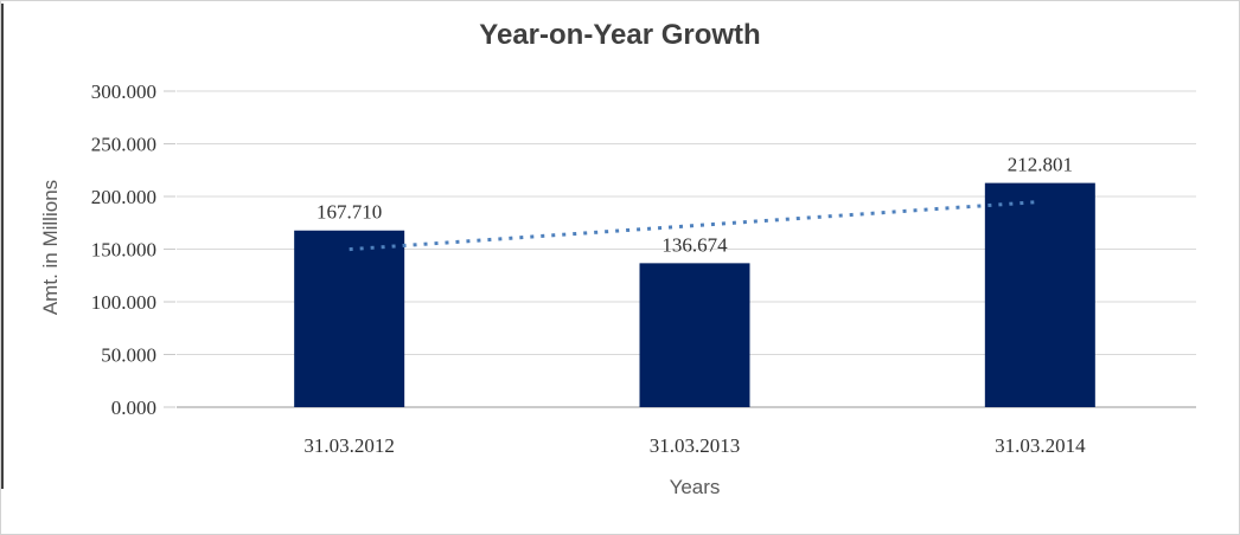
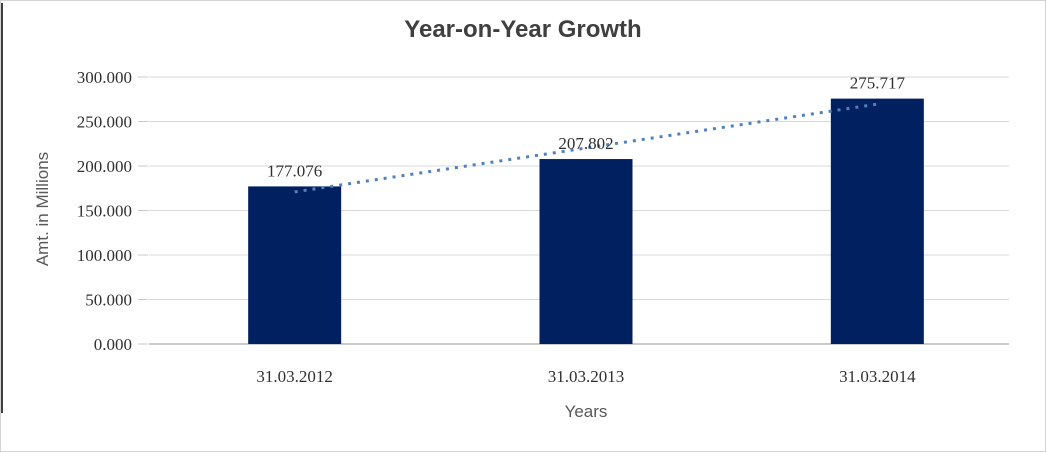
31.03.2012: 167.710 -> 177.076
31.03.2013: 136.674 -> 207.802
31.03.2014: 212.801 -> 275.717
